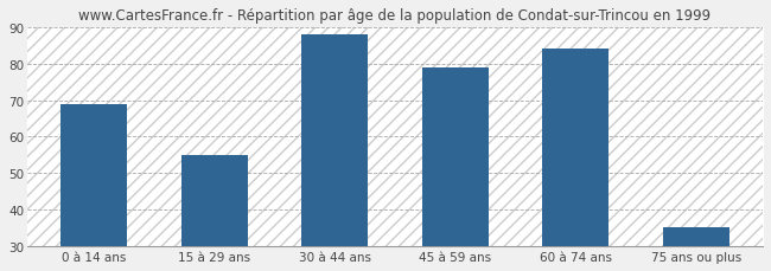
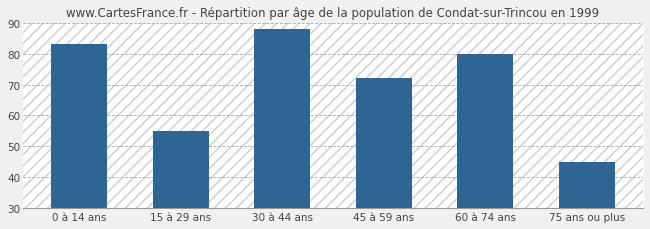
0 à 14 ans: 69 -> 83
45 à 59 ans: 79 -> 72
60 à 74 ans: 84 -> 80
75 ans ou plus: 35 -> 45
